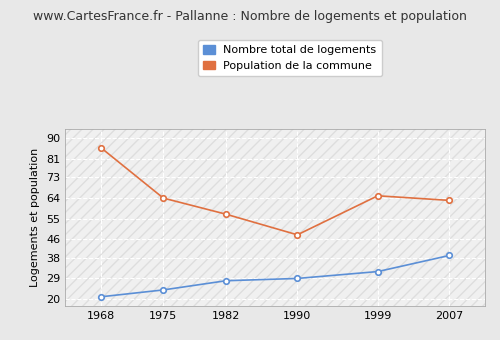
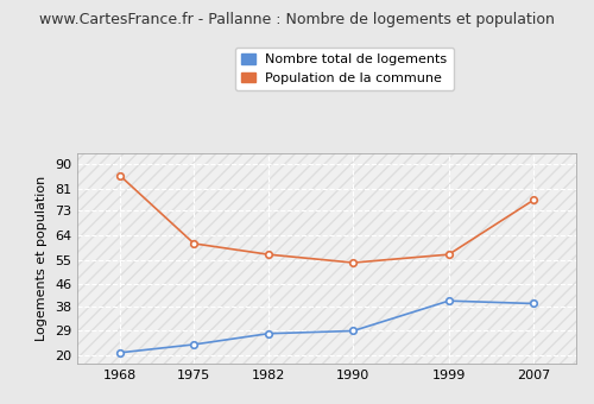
Population de la commune/1975: 64 -> 61
Population de la commune/1990: 48 -> 54
Nombre total de logements/1999: 32 -> 40
Population de la commune/1999: 65 -> 57
Population de la commune/2007: 63 -> 77
